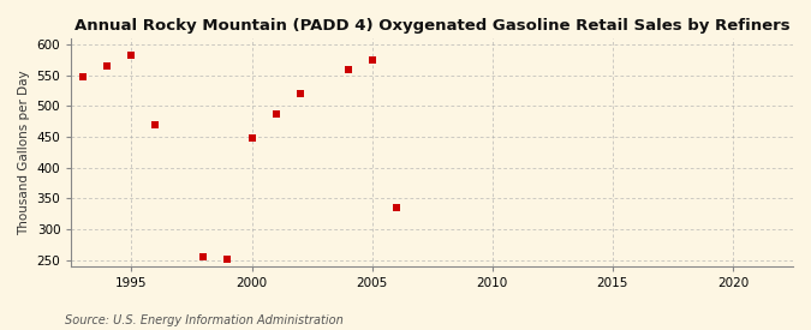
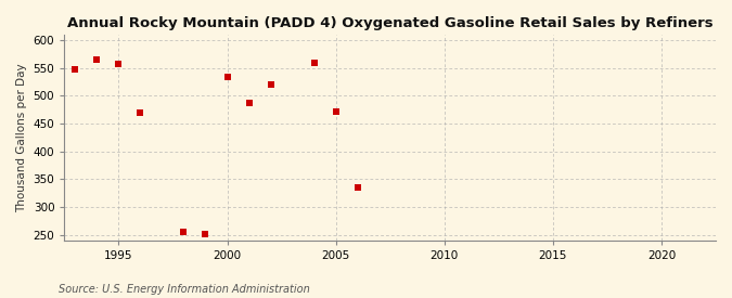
1995: 583 -> 558
2000: 448 -> 534
2005: 575 -> 472
